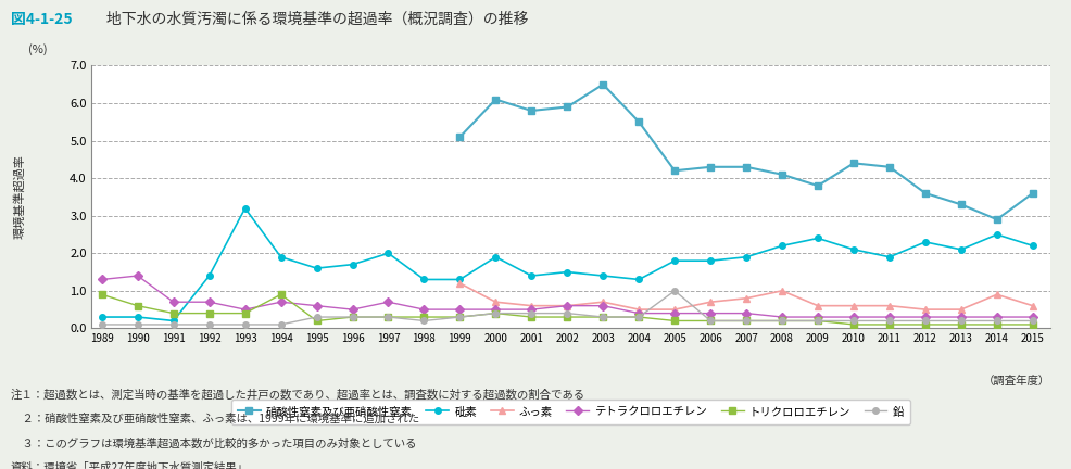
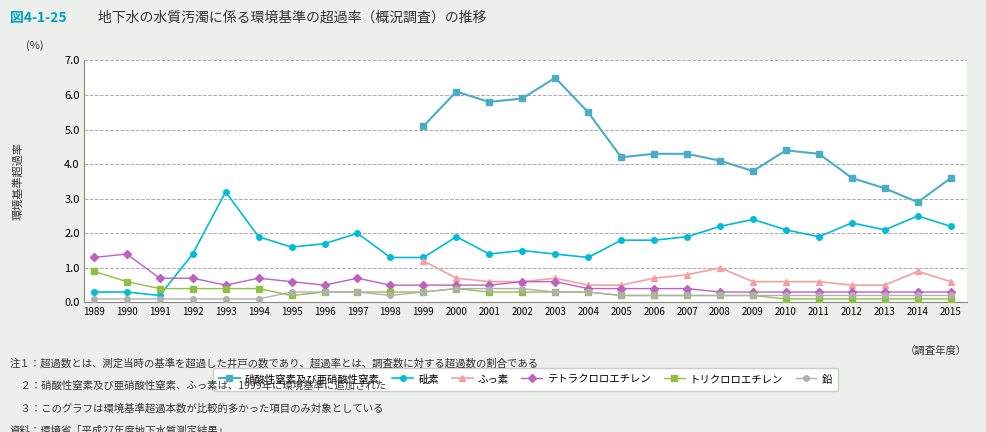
トリクロロエチレン/1994: 0.9 -> 0.4
鉛/2005: 1.0 -> 0.2
